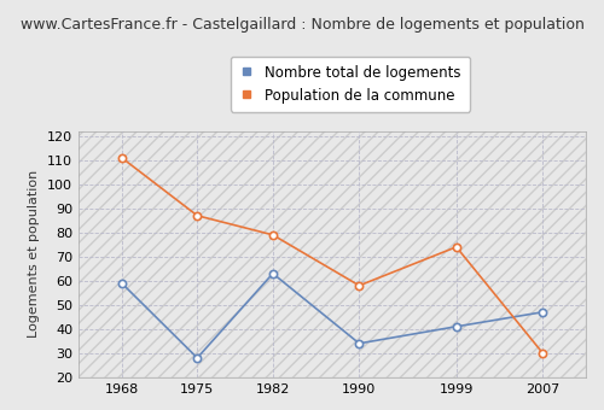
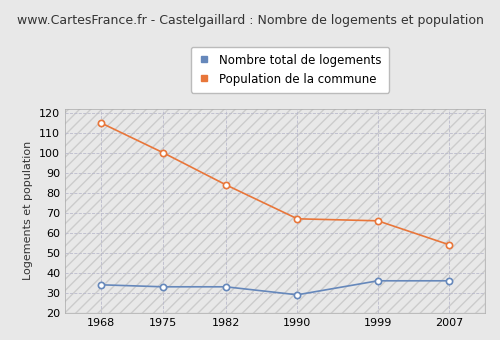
Nombre total de logements/1968: 59 -> 34
Population de la commune/1968: 111 -> 115
Nombre total de logements/1975: 28 -> 33
Population de la commune/1975: 87 -> 100
Nombre total de logements/1982: 63 -> 33
Population de la commune/1982: 79 -> 84
Nombre total de logements/1990: 34 -> 29
Population de la commune/1990: 58 -> 67
Nombre total de logements/1999: 41 -> 36
Population de la commune/1999: 74 -> 66
Nombre total de logements/2007: 47 -> 36
Population de la commune/2007: 30 -> 54
